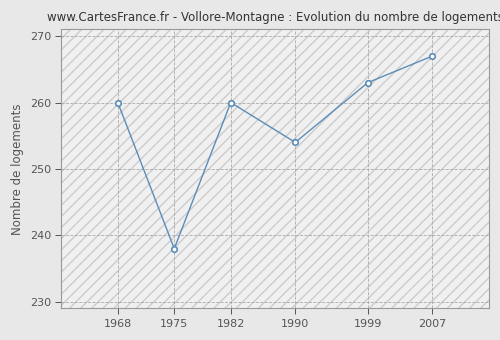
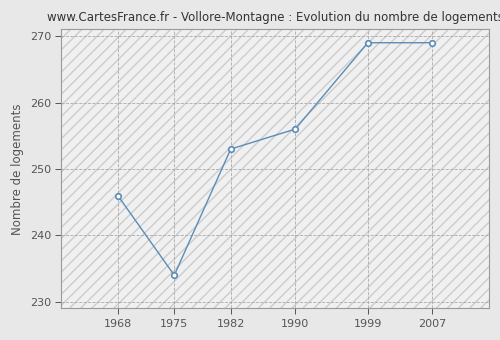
1968: 260 -> 246
1975: 238 -> 234
1982: 260 -> 253
1990: 254 -> 256
1999: 263 -> 269
2007: 267 -> 269
